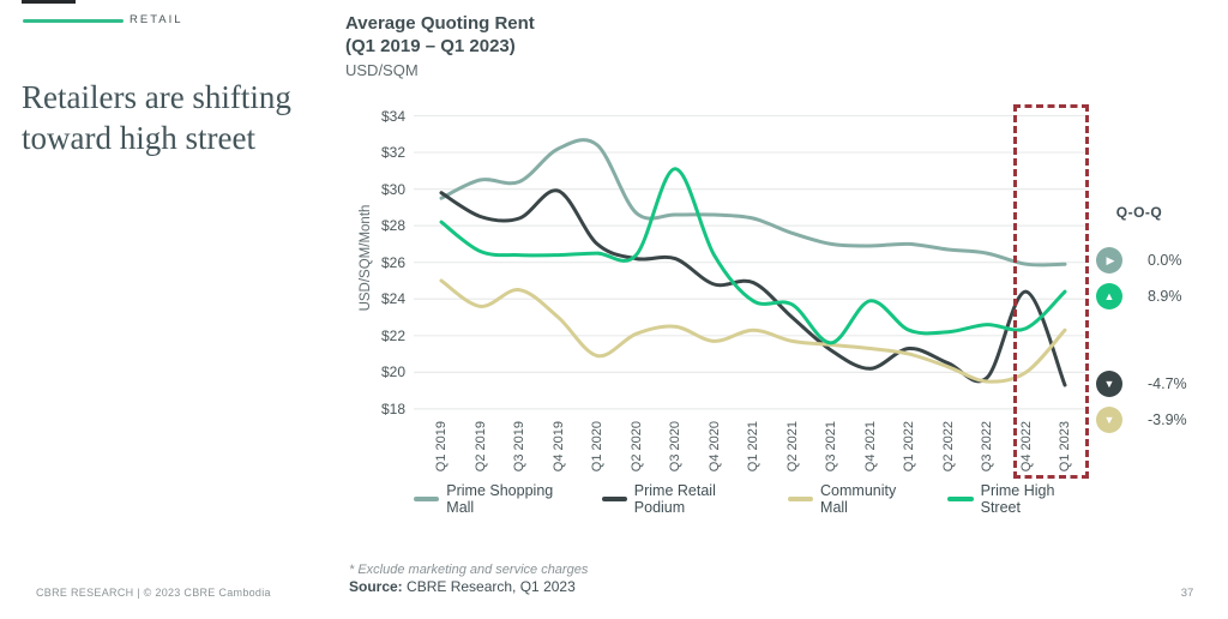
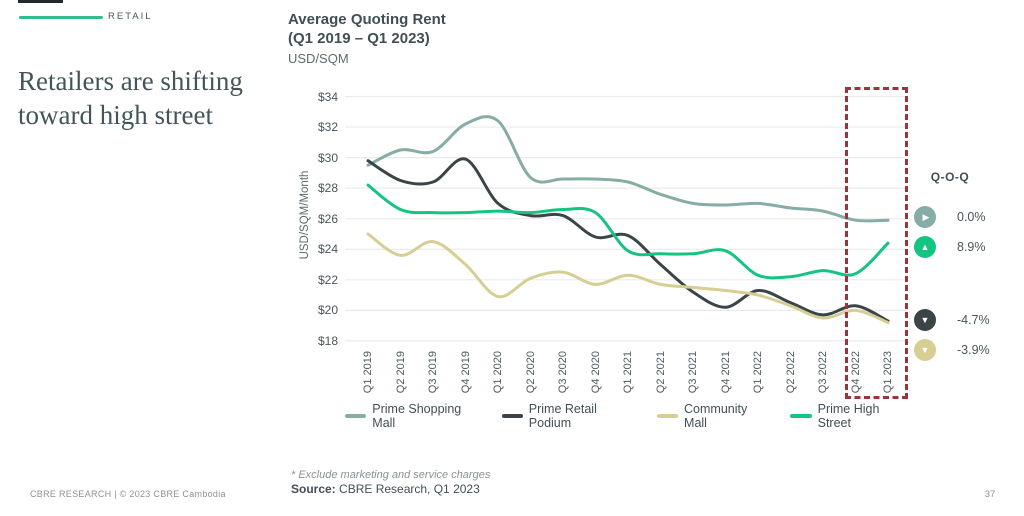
Prime High Street/Q3 2020: $31.1 -> $26.6
Prime High Street/Q3 2021: $21.6 -> $23.7
Prime Retail Podium/Q4 2022: $24.4 -> $20.3
Community Mall/Q1 2023: $22.3 -> $19.2
